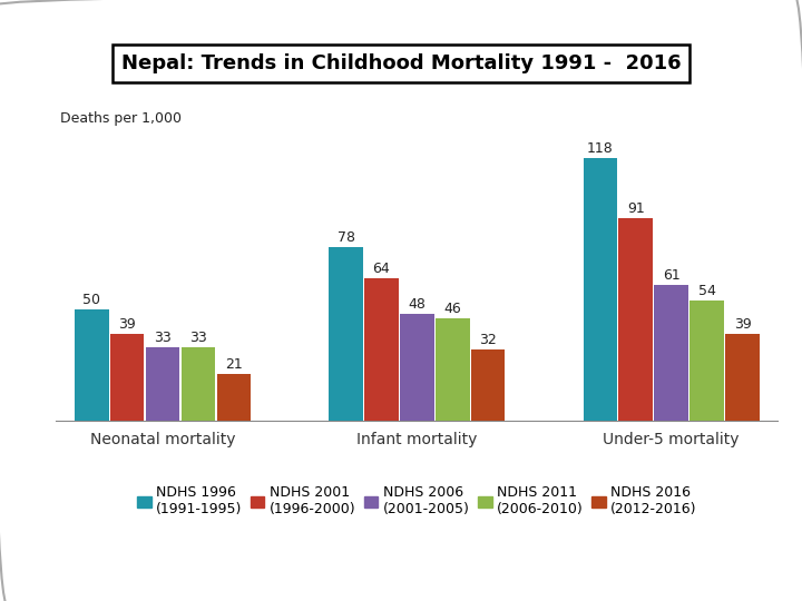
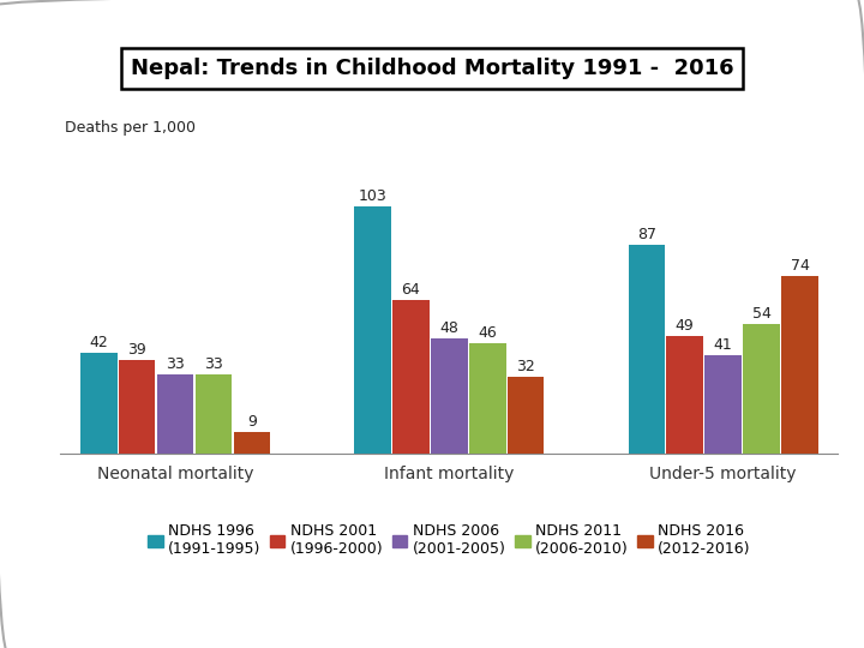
NDHS 1996 (1991-1995)/Neonatal mortality: 50 -> 42
NDHS 2016 (2012-2016)/Neonatal mortality: 21 -> 9
NDHS 1996 (1991-1995)/Infant mortality: 78 -> 103
NDHS 1996 (1991-1995)/Under-5 mortality: 118 -> 87
NDHS 2001 (1996-2000)/Under-5 mortality: 91 -> 49
NDHS 2006 (2001-2005)/Under-5 mortality: 61 -> 41
NDHS 2016 (2012-2016)/Under-5 mortality: 39 -> 74
